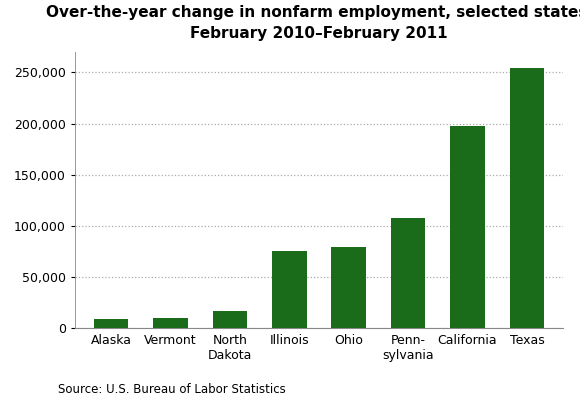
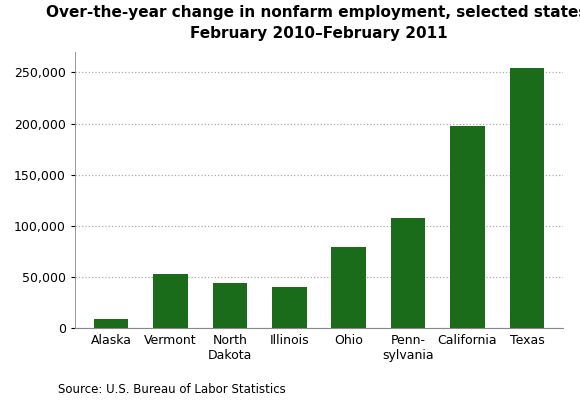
Vermont: 9,000 -> 53,000
North Dakota: 16,000 -> 44,000
Illinois: 76,000 -> 40,000
